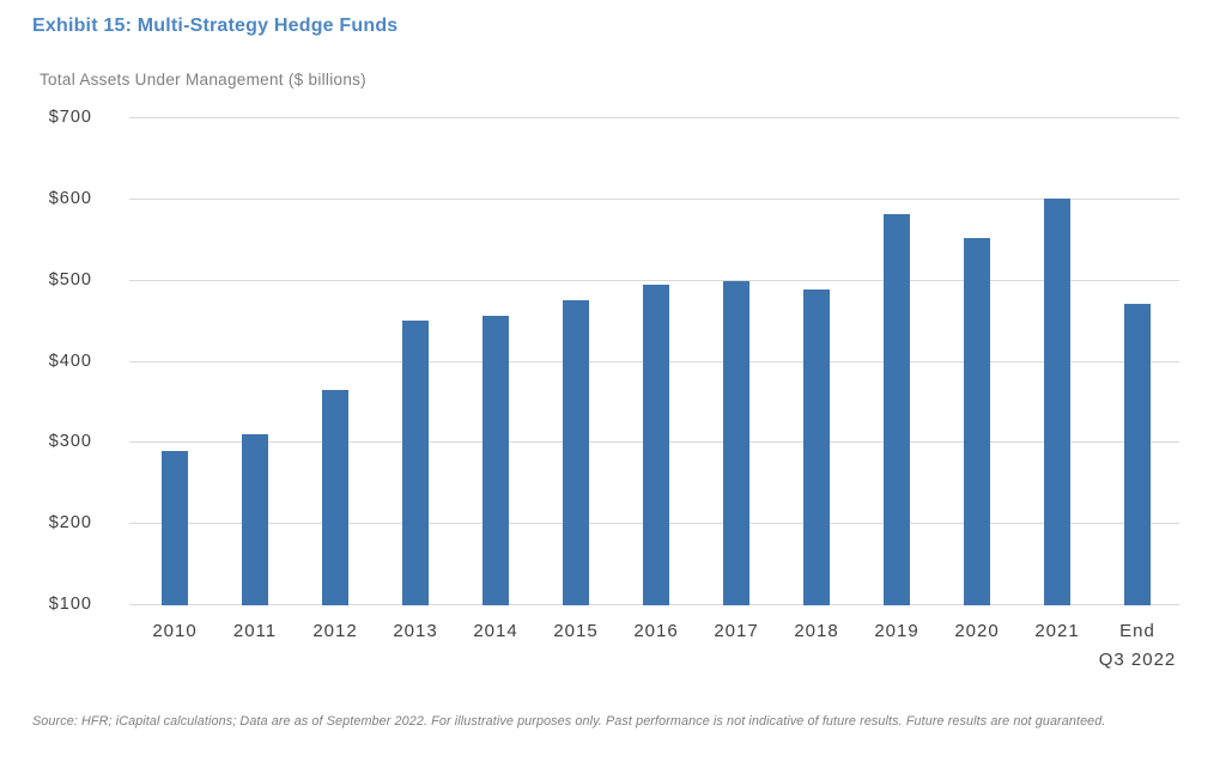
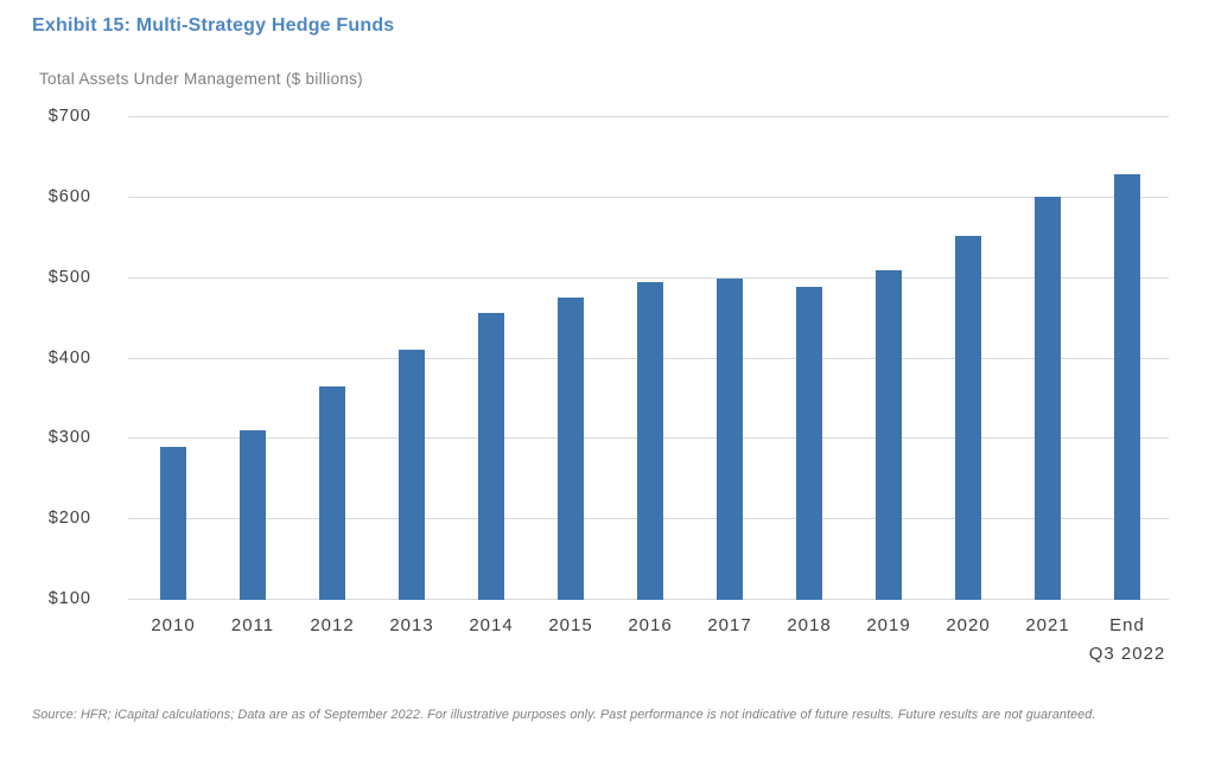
2013: $450 -> $410
2019: $580 -> $510
End Q3 2022: $470 -> $630
